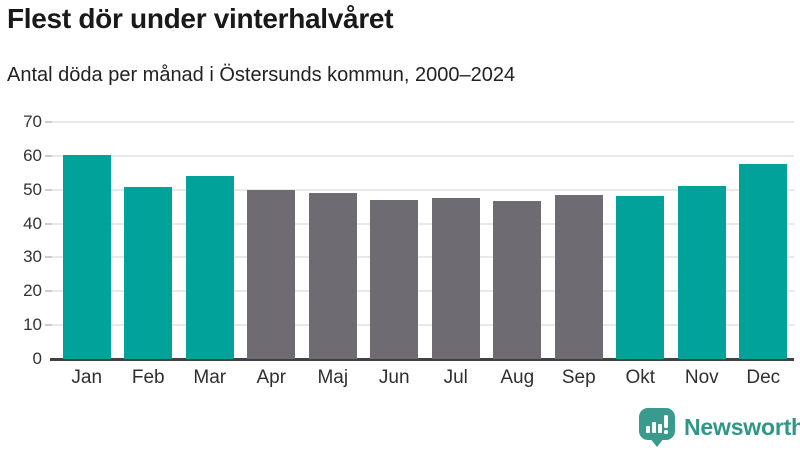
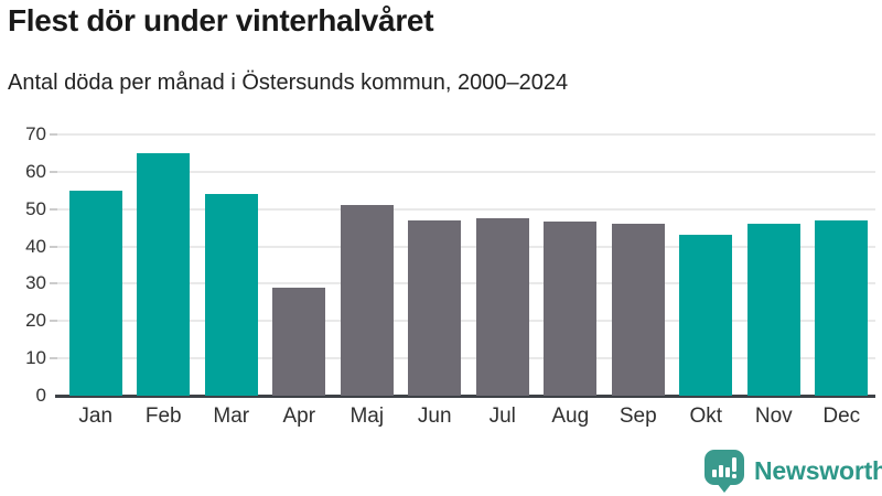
Jan: 60 -> 55
Feb: 51 -> 65
Apr: 50 -> 29
Maj: 49 -> 51
Sep: 48 -> 46
Okt: 48 -> 43
Nov: 51 -> 46
Dec: 58 -> 47
